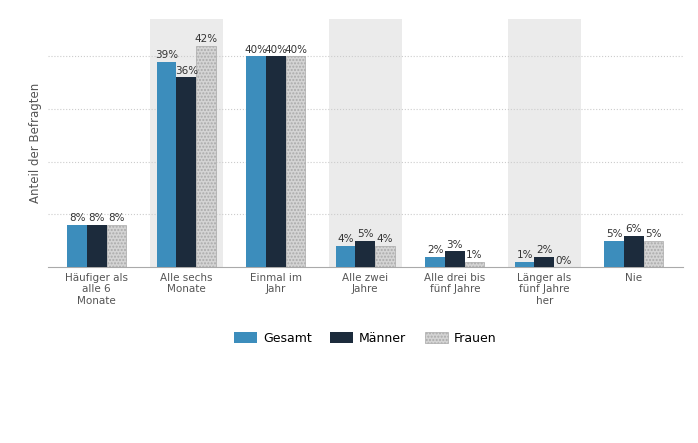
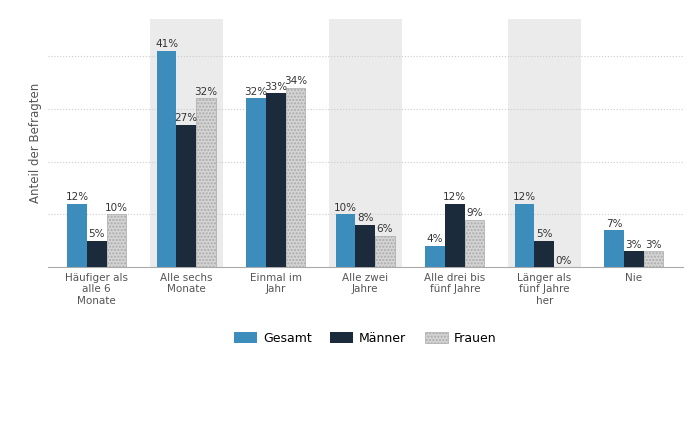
Gesamt/Häufiger als alle 6 Monate: 8% -> 12%
Männer/Häufiger als alle 6 Monate: 8% -> 5%
Frauen/Häufiger als alle 6 Monate: 8% -> 10%
Gesamt/Alle sechs Monate: 39% -> 41%
Männer/Alle sechs Monate: 36% -> 27%
Frauen/Alle sechs Monate: 42% -> 32%
Gesamt/Einmal im Jahr: 40% -> 32%
Männer/Einmal im Jahr: 40% -> 33%
Frauen/Einmal im Jahr: 40% -> 34%
Gesamt/Alle zwei Jahre: 4% -> 10%
Männer/Alle zwei Jahre: 5% -> 8%
Frauen/Alle zwei Jahre: 4% -> 6%
Gesamt/Alle drei bis fünf Jahre: 2% -> 4%
Männer/Alle drei bis fünf Jahre: 3% -> 12%
Frauen/Alle drei bis fünf Jahre: 1% -> 9%
Gesamt/Länger als fünf Jahre her: 1% -> 12%
Männer/Länger als fünf Jahre her: 2% -> 5%
Gesamt/Nie: 5% -> 7%
Männer/Nie: 6% -> 3%
Frauen/Nie: 5% -> 3%
